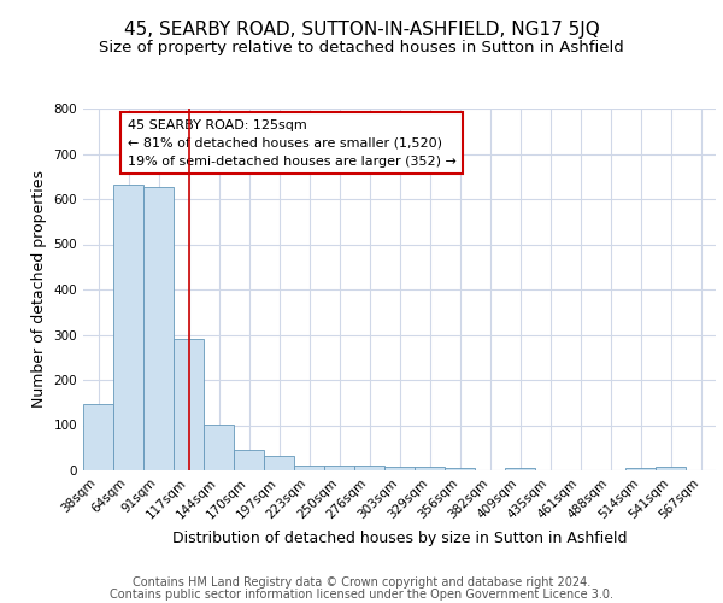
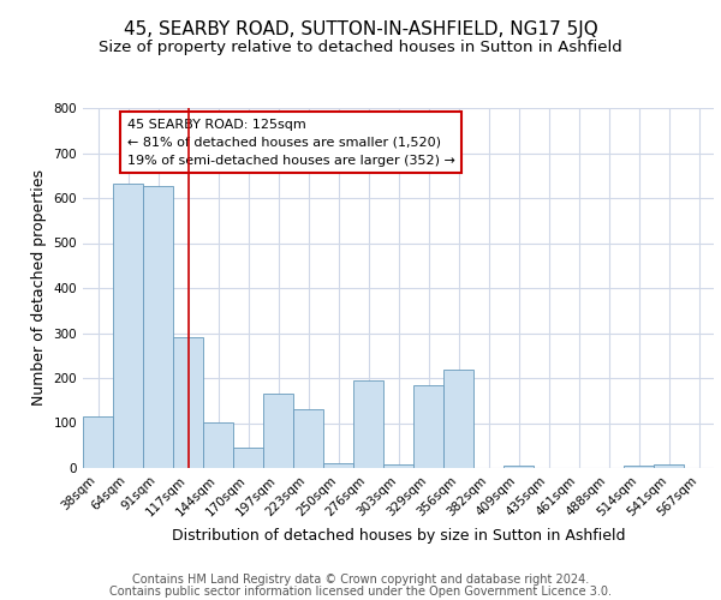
38sqm: 148 -> 115
197sqm: 31 -> 165
223sqm: 10 -> 130
276sqm: 10 -> 195
329sqm: 8 -> 185
356sqm: 5 -> 220
